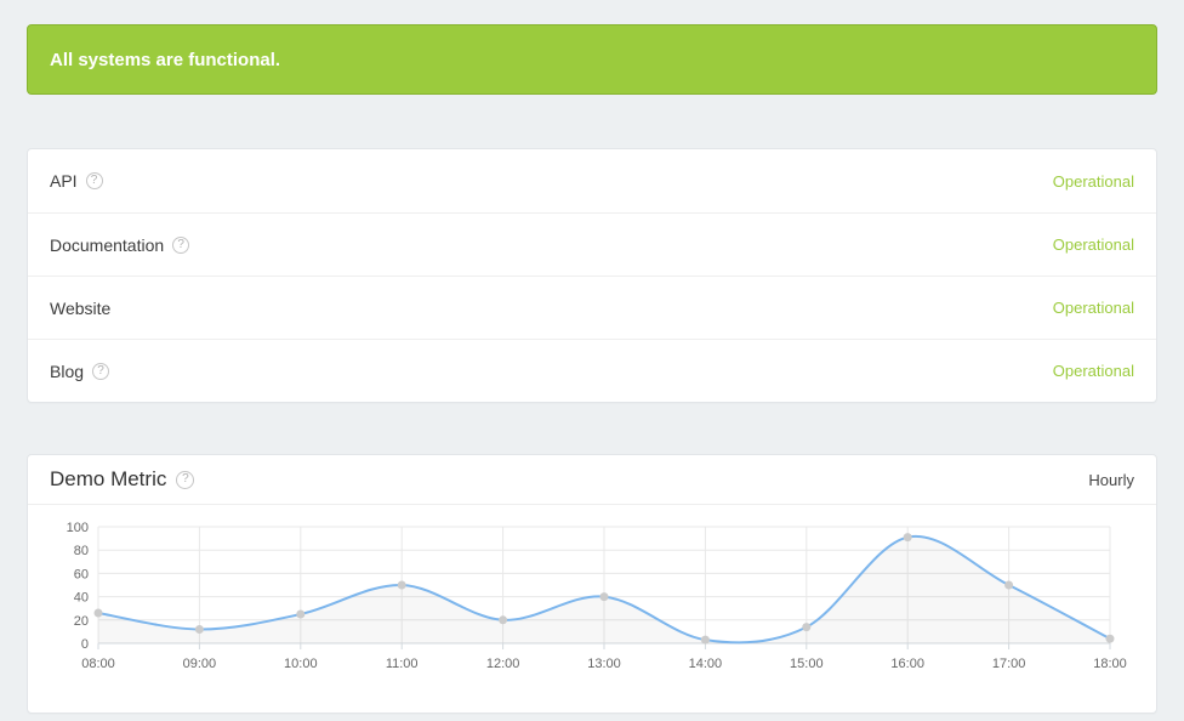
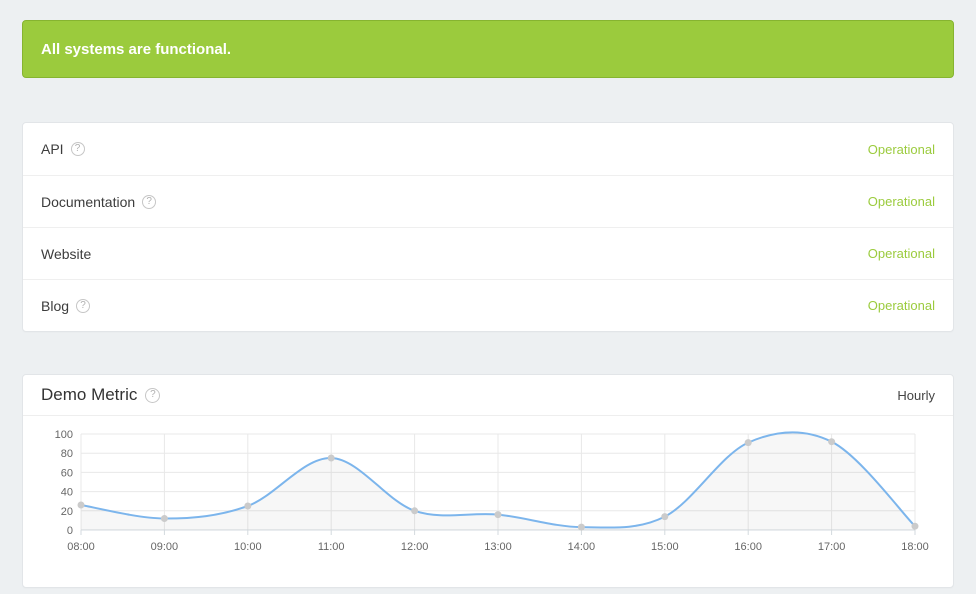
11:00: 50 -> 80
13:00: 40 -> 20
17:00: 50 -> 90
